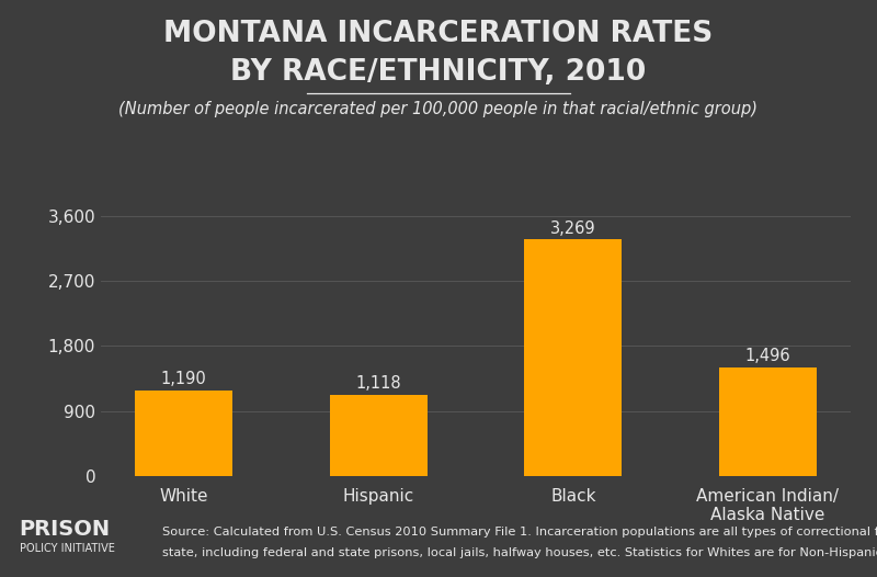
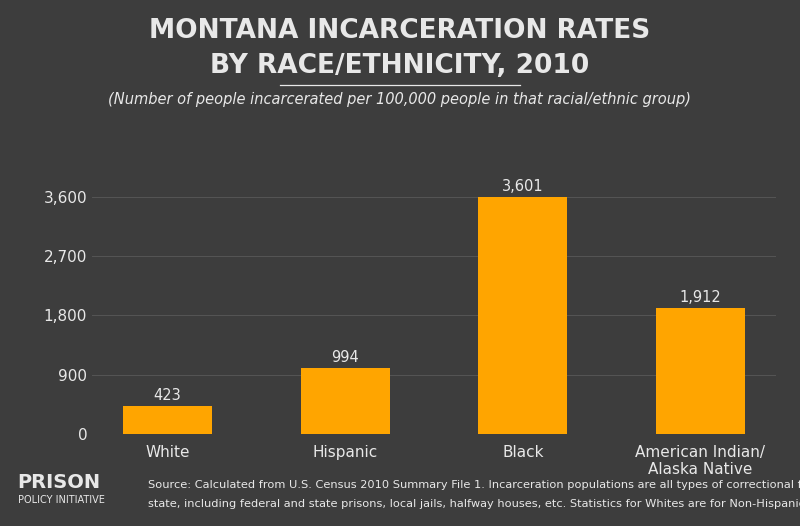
White: 1,190 -> 423
Hispanic: 1,118 -> 994
Black: 3,269 -> 3,601
American Indian/ Alaska Native: 1,496 -> 1,912
